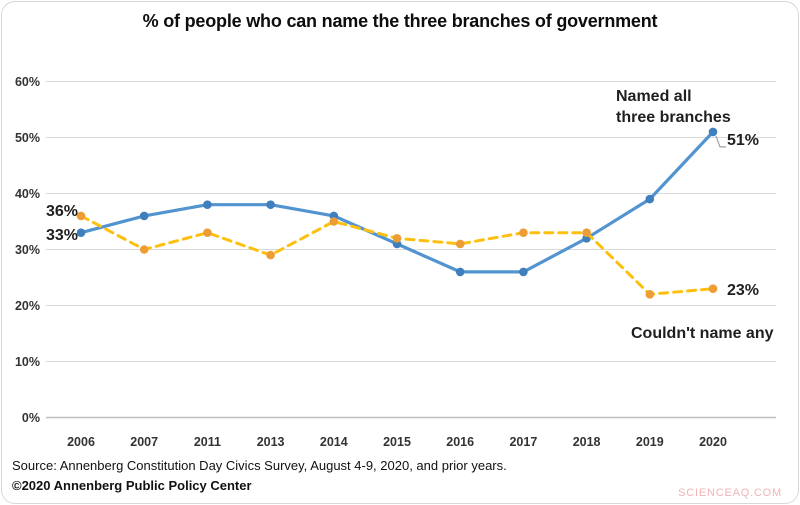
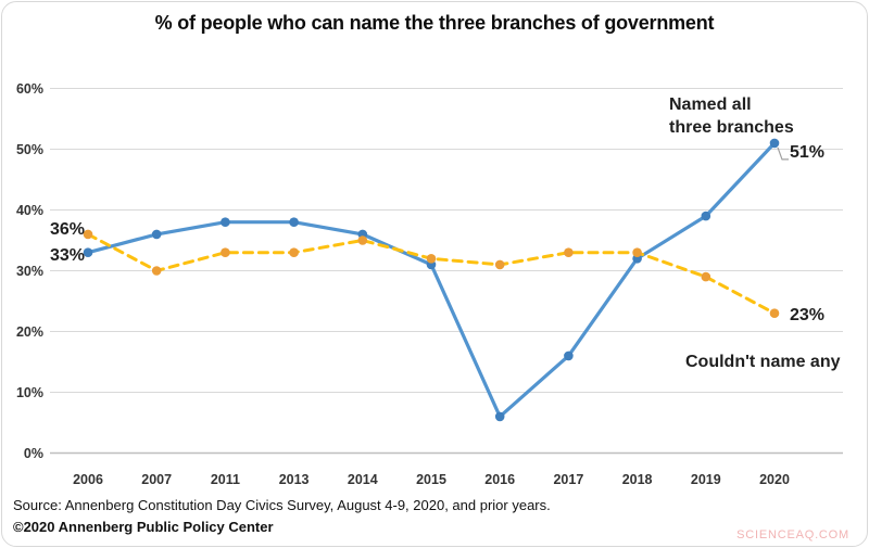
Couldn't name any/2013: 29% -> 33%
Named all three branches/2016: 26% -> 6%
Named all three branches/2017: 26% -> 16%
Couldn't name any/2019: 22% -> 29%
